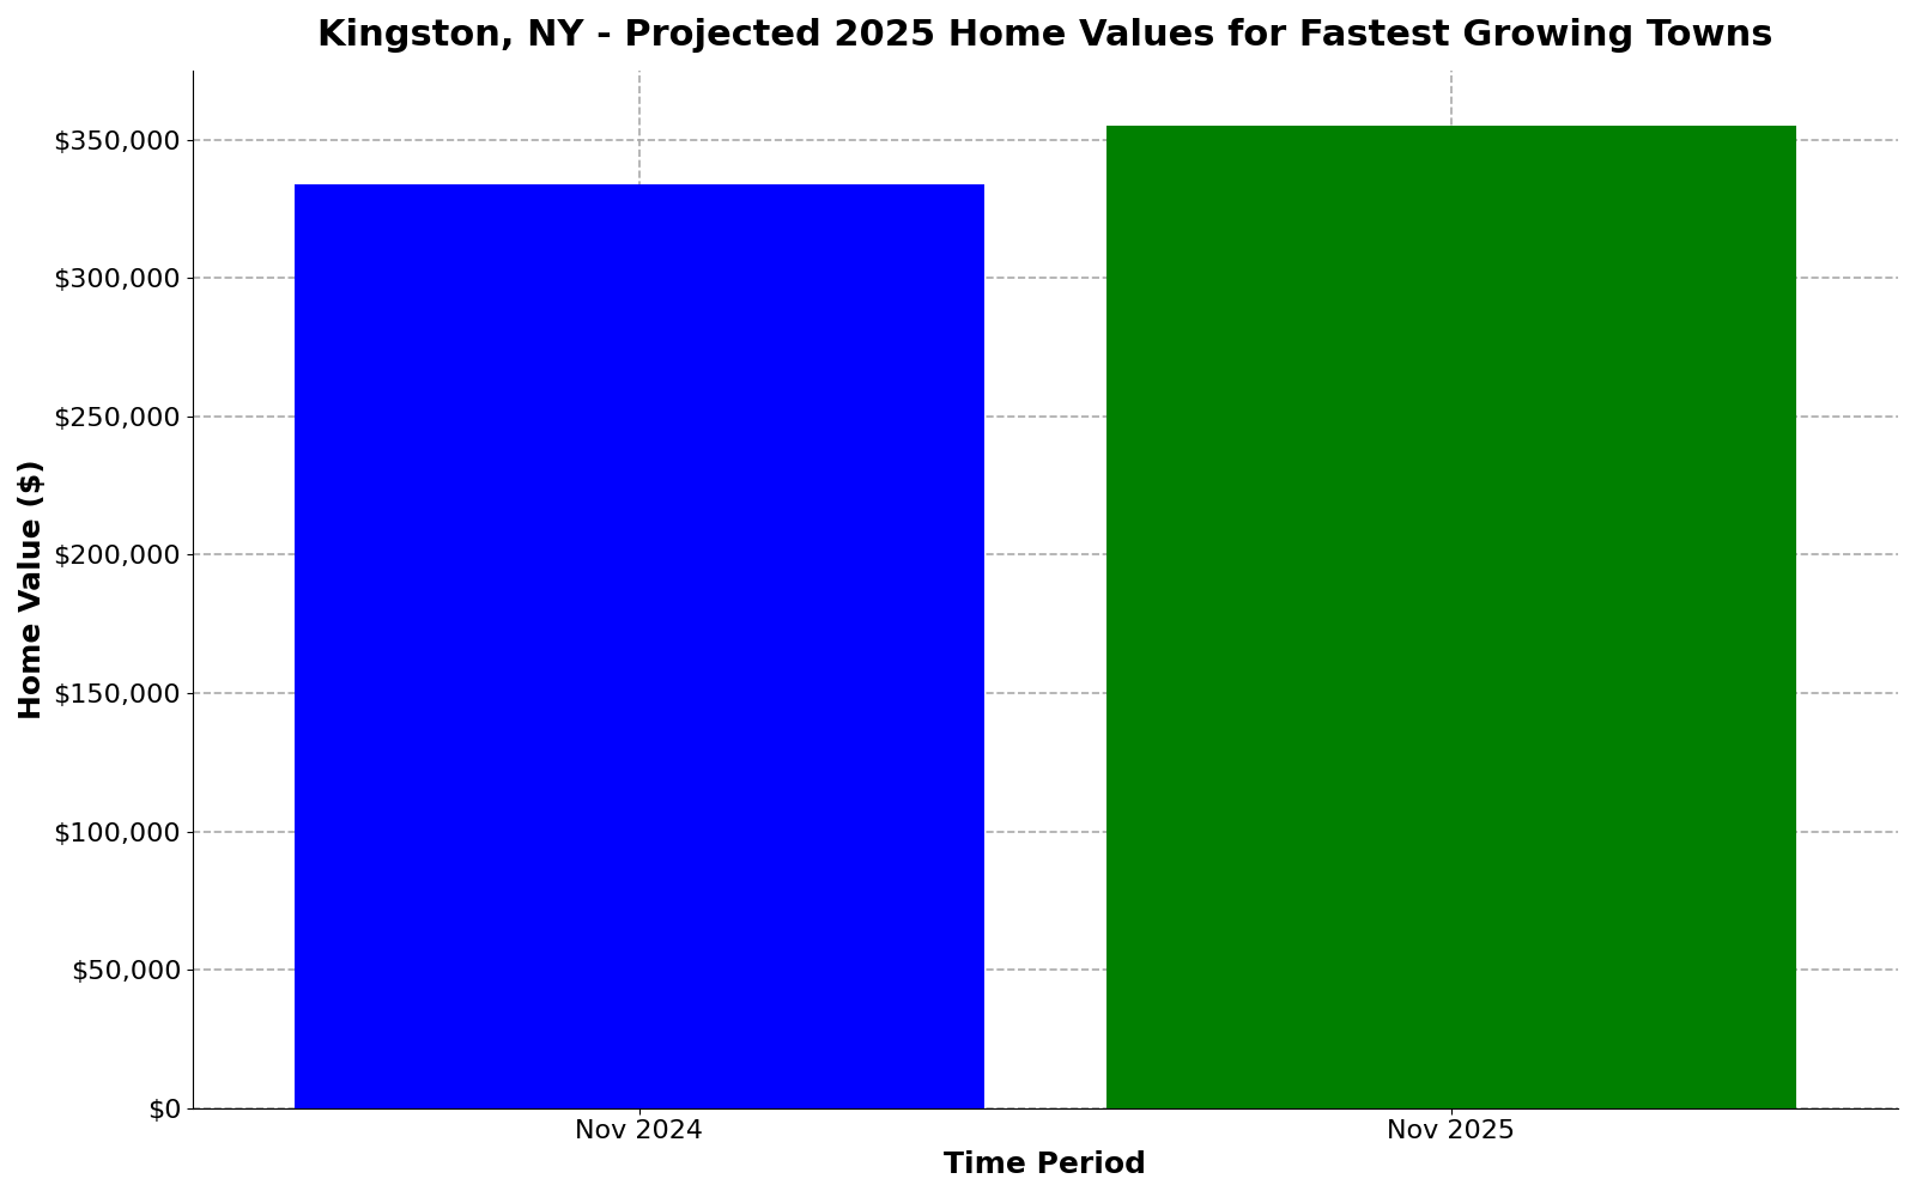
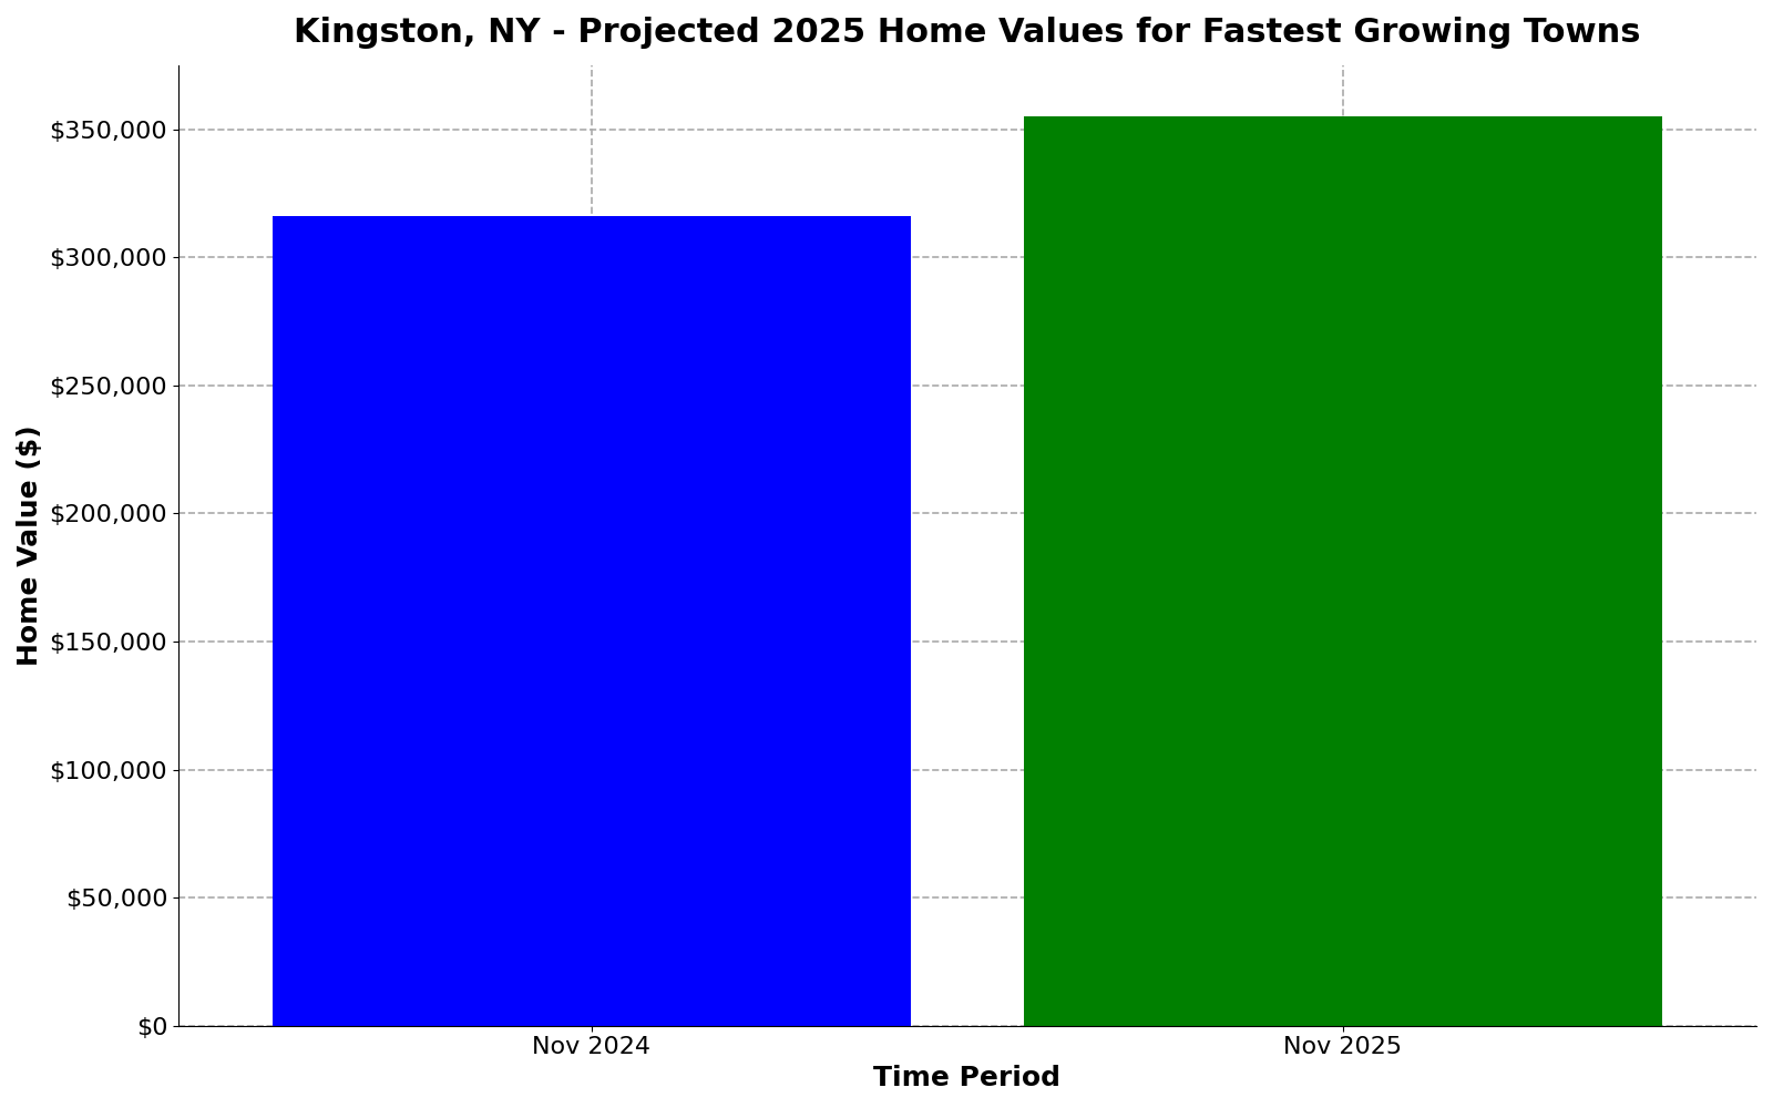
Nov 2024: $334,000 -> $316,000
